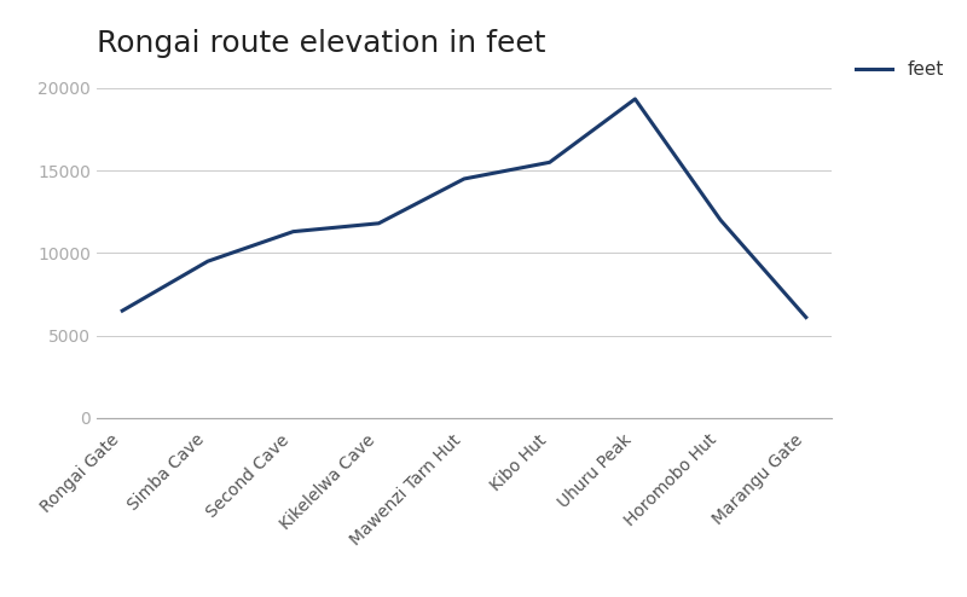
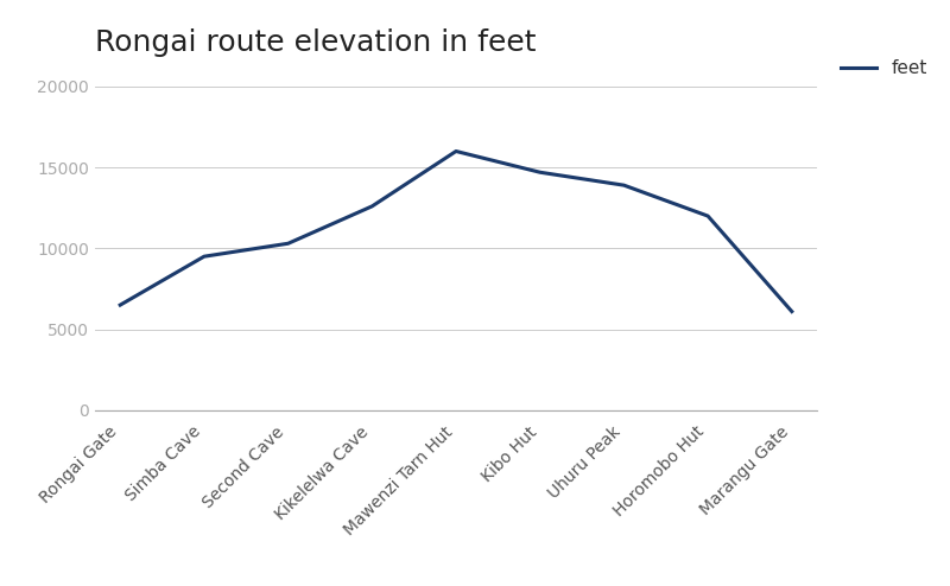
Second Cave: 11300 -> 10300
Kikelelwa Cave: 11800 -> 12600
Mawenzi Tarn Hut: 14500 -> 16000
Kibo Hut: 15500 -> 14700
Uhuru Peak: 19300 -> 13900
